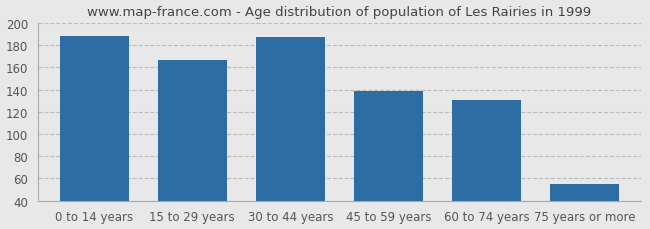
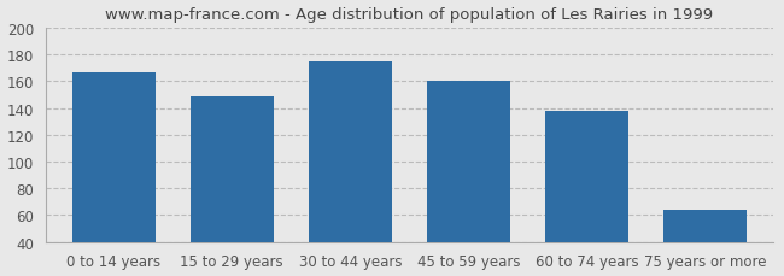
0 to 14 years: 188 -> 167
15 to 29 years: 167 -> 149
30 to 44 years: 187 -> 175
45 to 59 years: 139 -> 160
60 to 74 years: 131 -> 138
75 years or more: 55 -> 64
